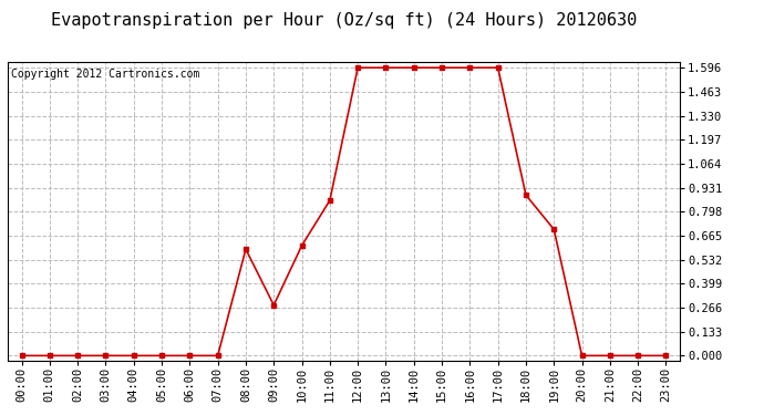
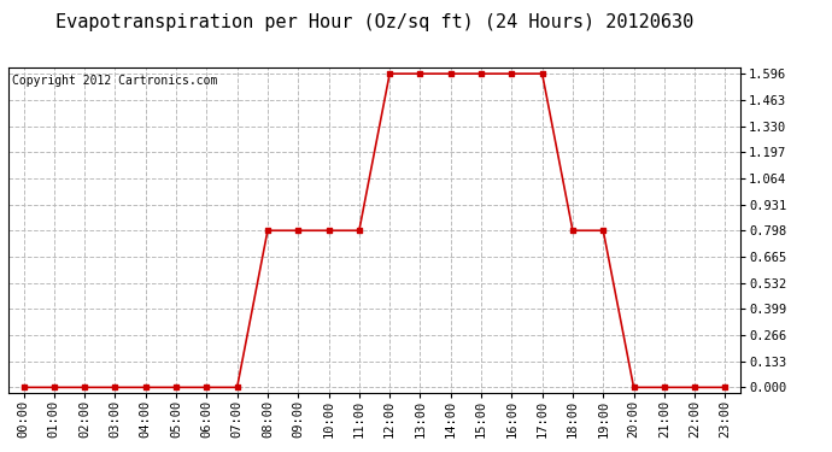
08:00: 0.59 -> 0.80
09:00: 0.28 -> 0.80
10:00: 0.61 -> 0.80
11:00: 0.86 -> 0.80
18:00: 0.89 -> 0.80
19:00: 0.70 -> 0.80
